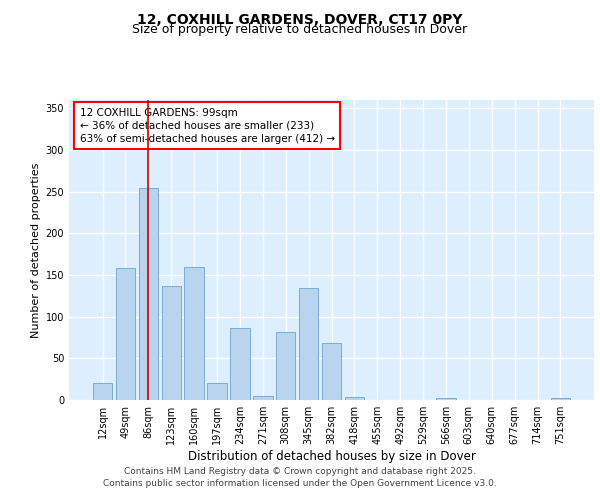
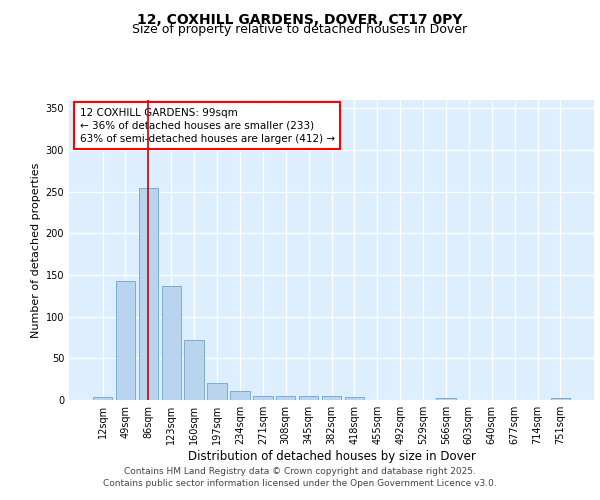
12sqm: 20 -> 4
49sqm: 158 -> 143
160sqm: 160 -> 72
234sqm: 86 -> 11
308sqm: 82 -> 5
345sqm: 134 -> 5
382sqm: 68 -> 5
